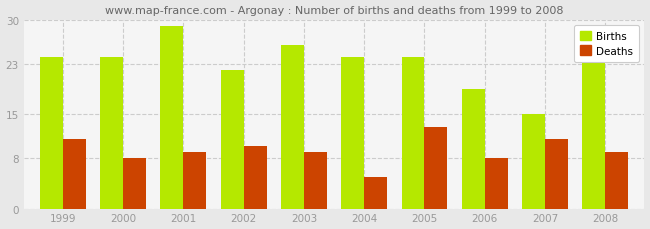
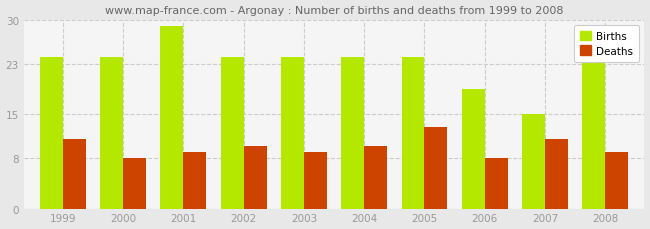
Births/2002: 22 -> 24
Births/2003: 26 -> 24
Deaths/2004: 5 -> 10
